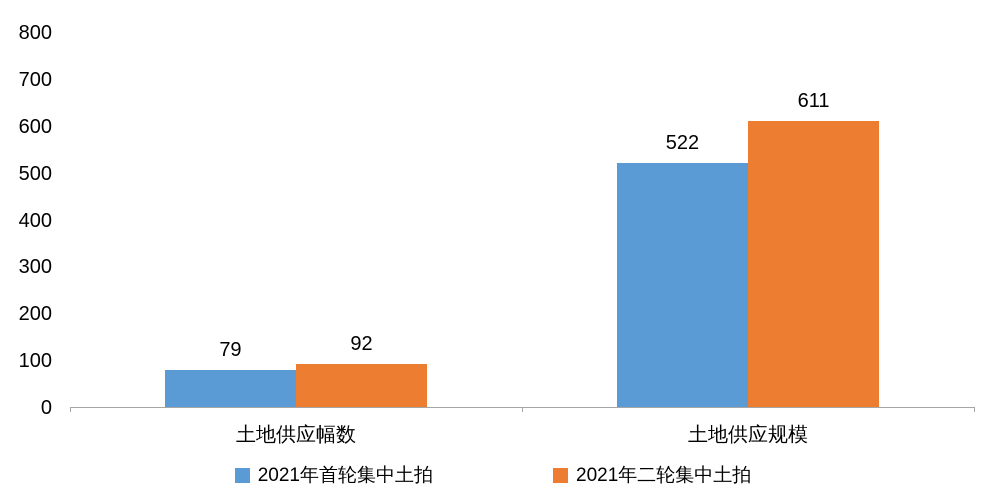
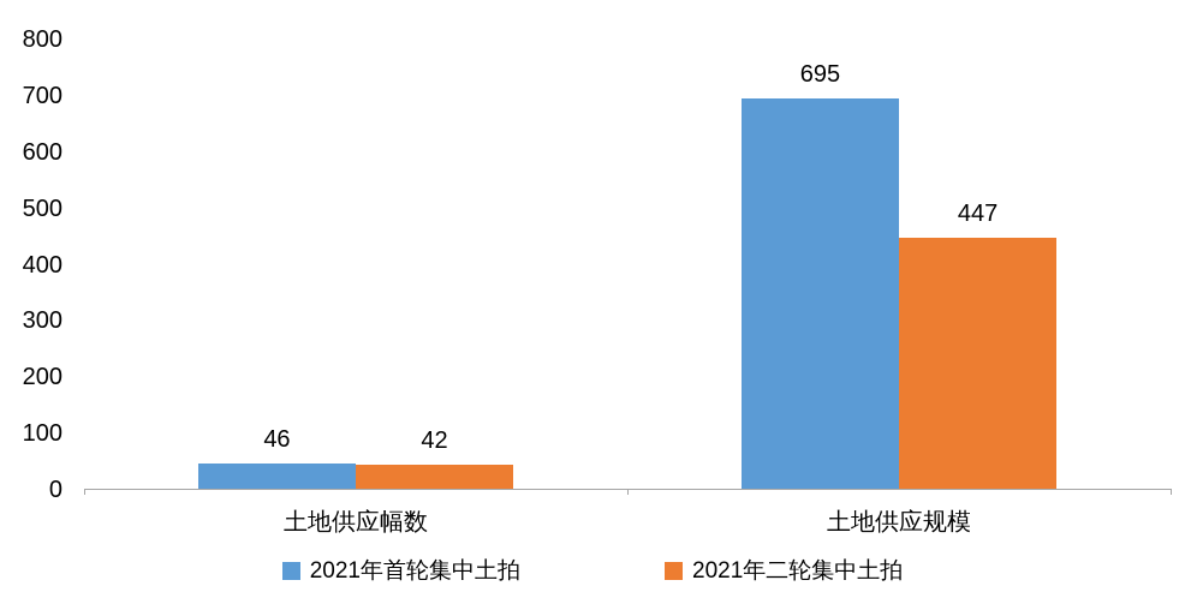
2021年首轮集中土拍/土地供应幅数: 79 -> 46
2021年二轮集中土拍/土地供应幅数: 92 -> 42
2021年首轮集中土拍/土地供应规模: 522 -> 695
2021年二轮集中土拍/土地供应规模: 611 -> 447
